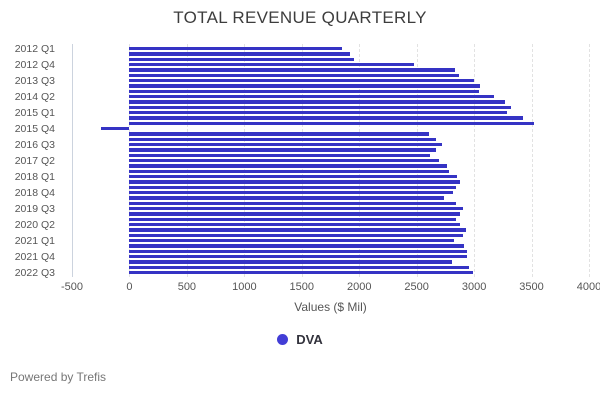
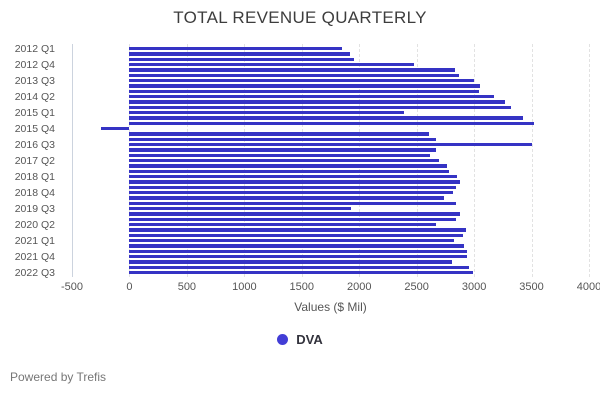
2015 Q1: 3290 -> 2390
2016 Q3: 2720 -> 3500
2019 Q3: 2900 -> 1930
2020 Q2: 2880 -> 2670
